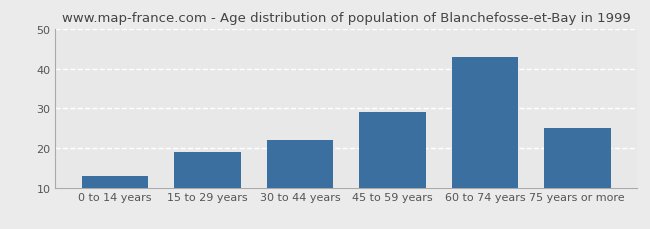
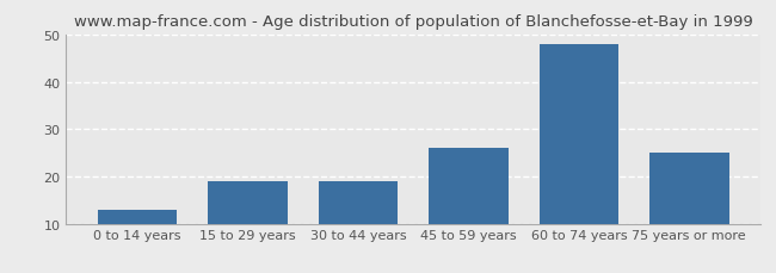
30 to 44 years: 22 -> 19
45 to 59 years: 29 -> 26
60 to 74 years: 43 -> 48
